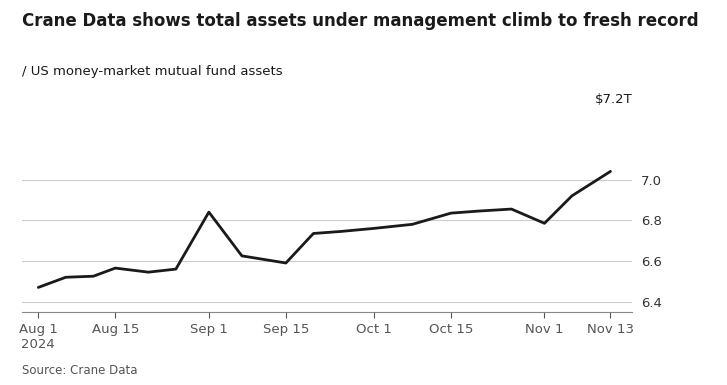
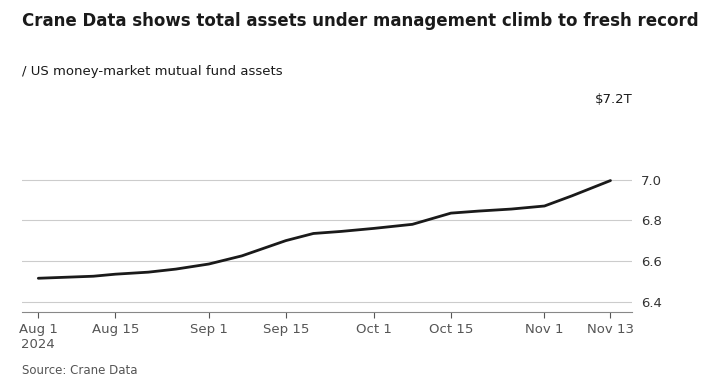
Aug 1 2024: 6.470 -> 6.515
Aug 15: 6.565 -> 6.535
Sep 1: 6.840 -> 6.585
Sep 15: 6.590 -> 6.700
Nov 1: 6.785 -> 6.870
Nov 13: 7.040 -> 6.995
